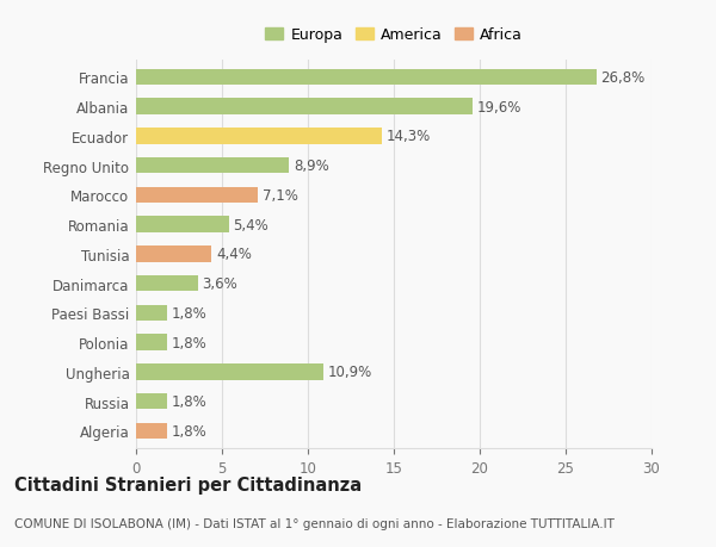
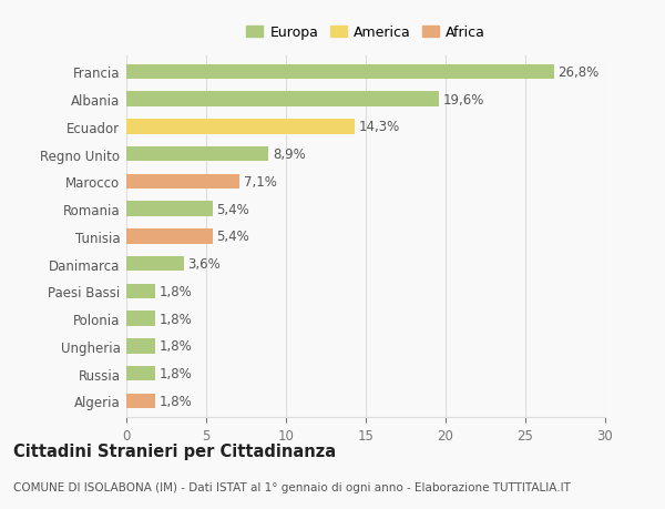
Tunisia: 4,4% -> 5,4%
Ungheria: 10,9% -> 1,8%
